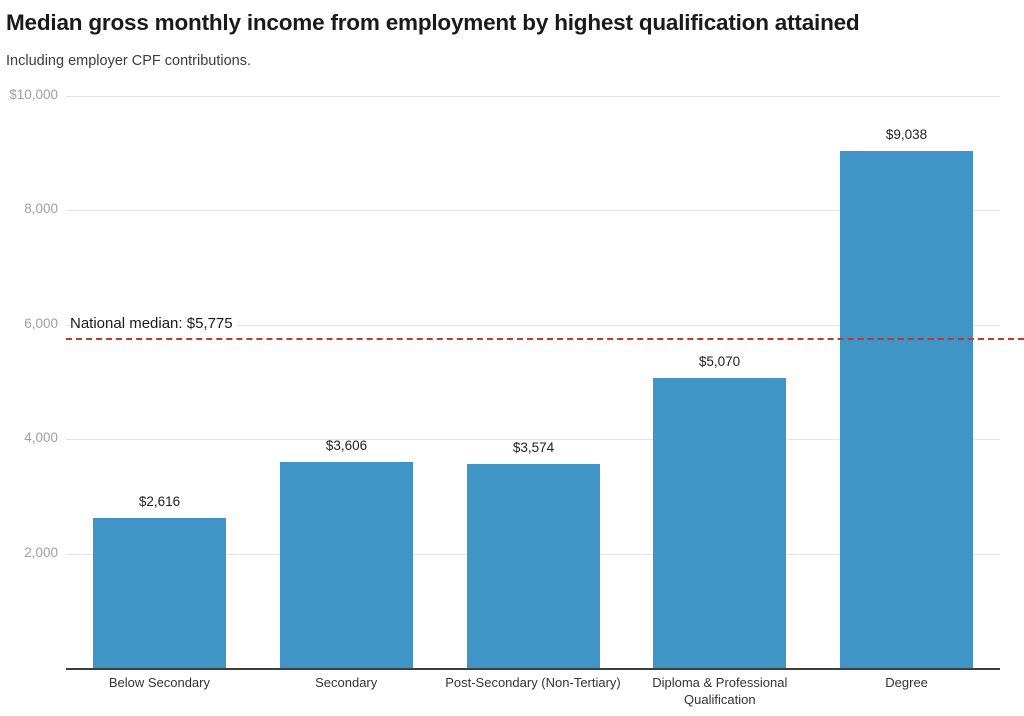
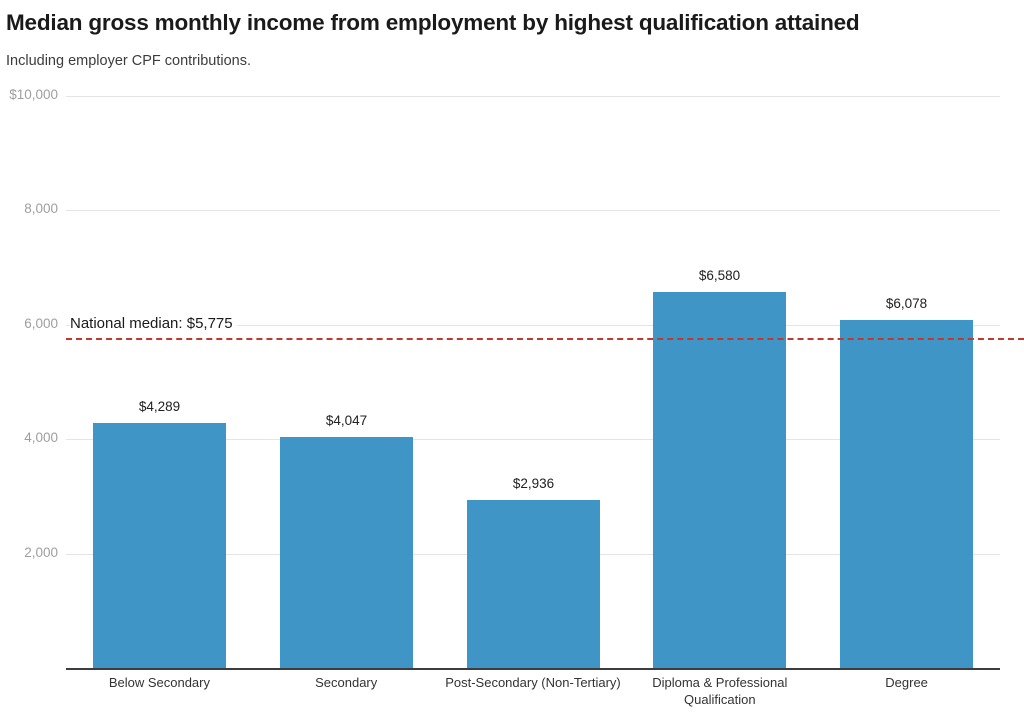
Below Secondary: $2,616 -> $4,289
Secondary: $3,606 -> $4,047
Post-Secondary (Non-Tertiary): $3,574 -> $2,936
Diploma & Professional Qualification: $5,070 -> $6,580
Degree: $9,038 -> $6,078
